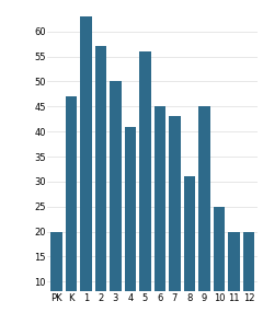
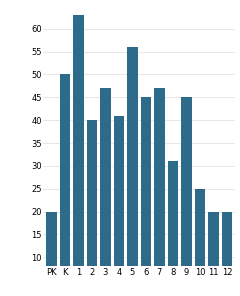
K: 47 -> 50
2: 57 -> 40
3: 50 -> 47
7: 43 -> 47
